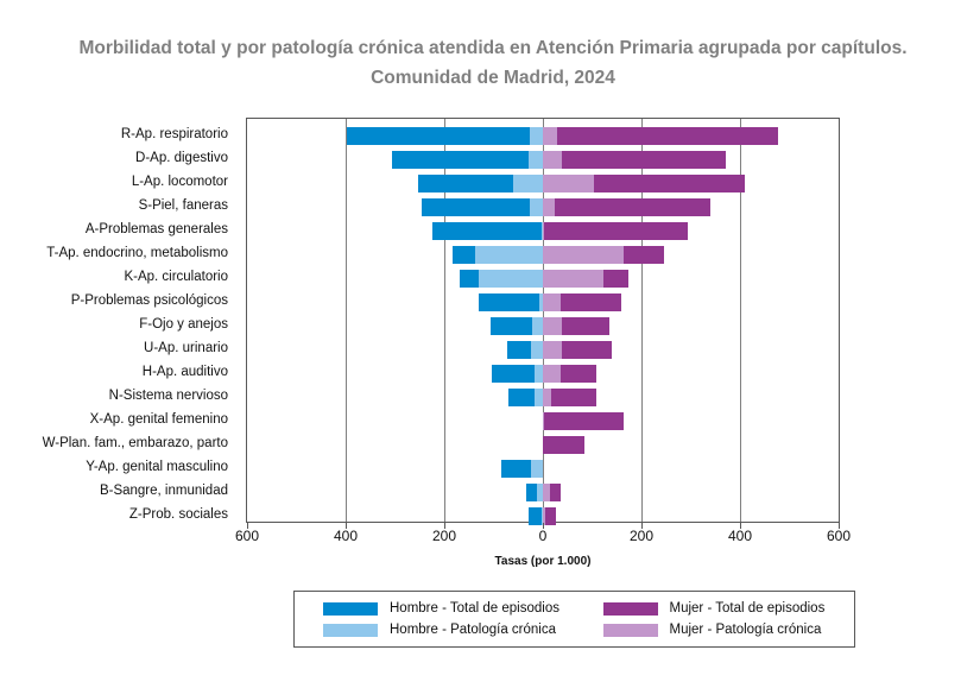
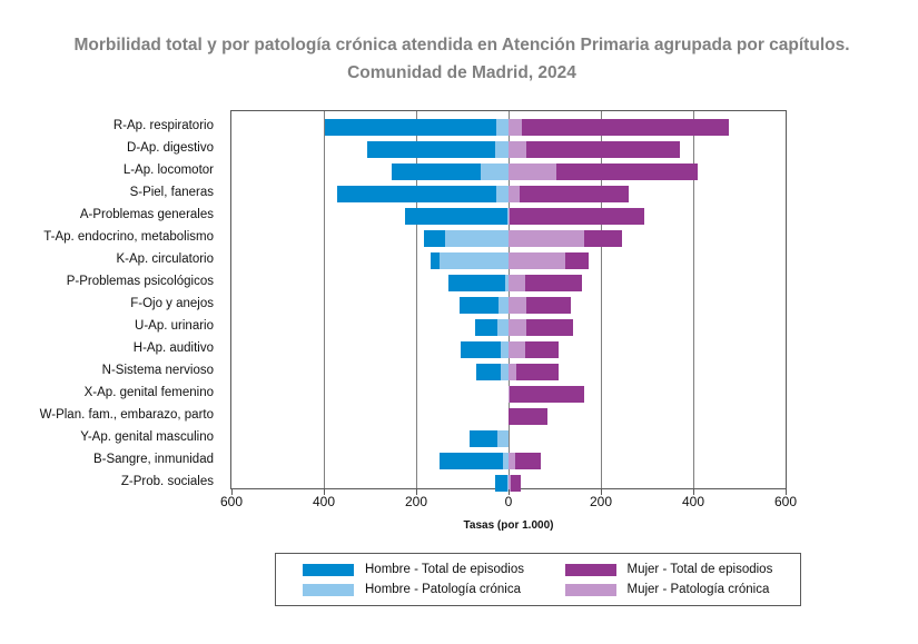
Hombre - Total de episodios/S-Piel, faneras: 240 -> 370
Mujer - Total de episodios/S-Piel, faneras: 340 -> 260
Hombre - Patología crónica/K-Ap. circulatorio: 130 -> 150
Hombre - Total de episodios/B-Sangre, inmunidad: 30 -> 150
Mujer - Total de episodios/B-Sangre, inmunidad: 40 -> 70
